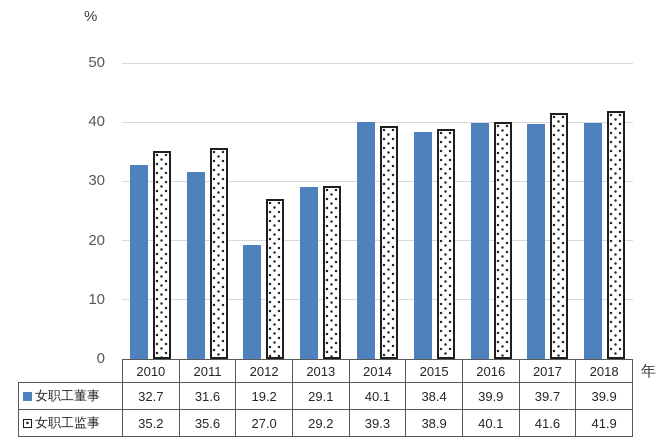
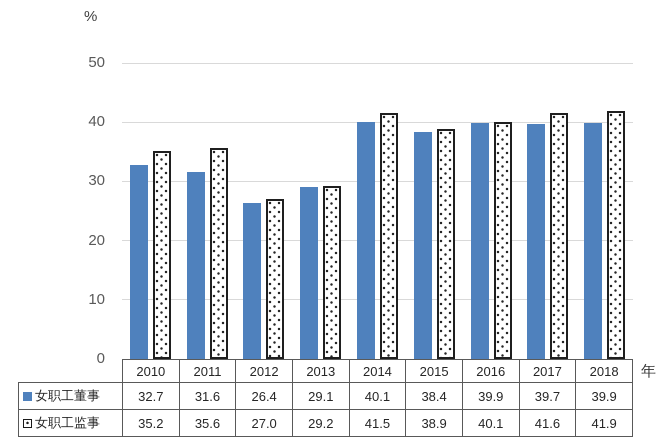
女职工董事/2012: 19.2 -> 26.4
女职工监事/2014: 39.3 -> 41.5
